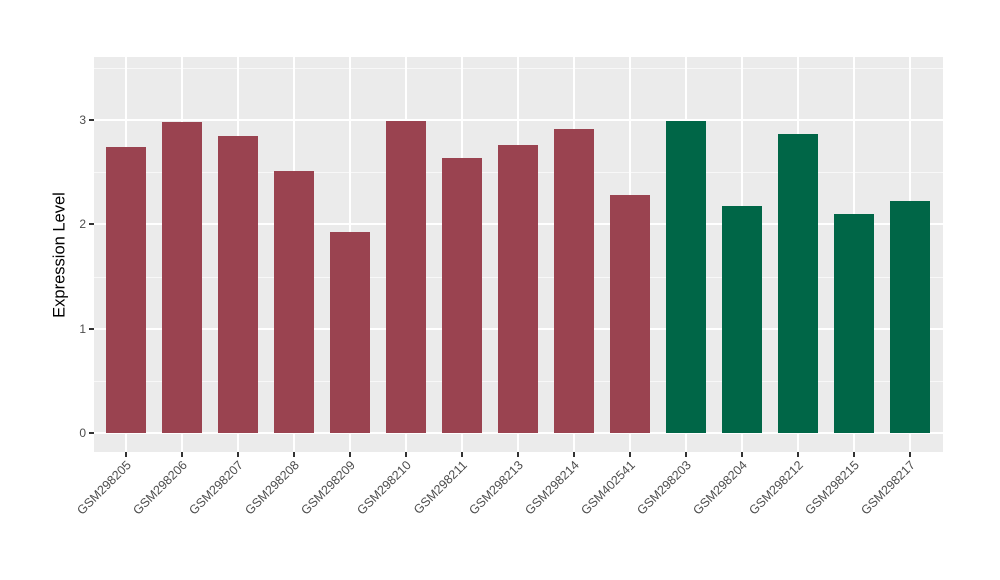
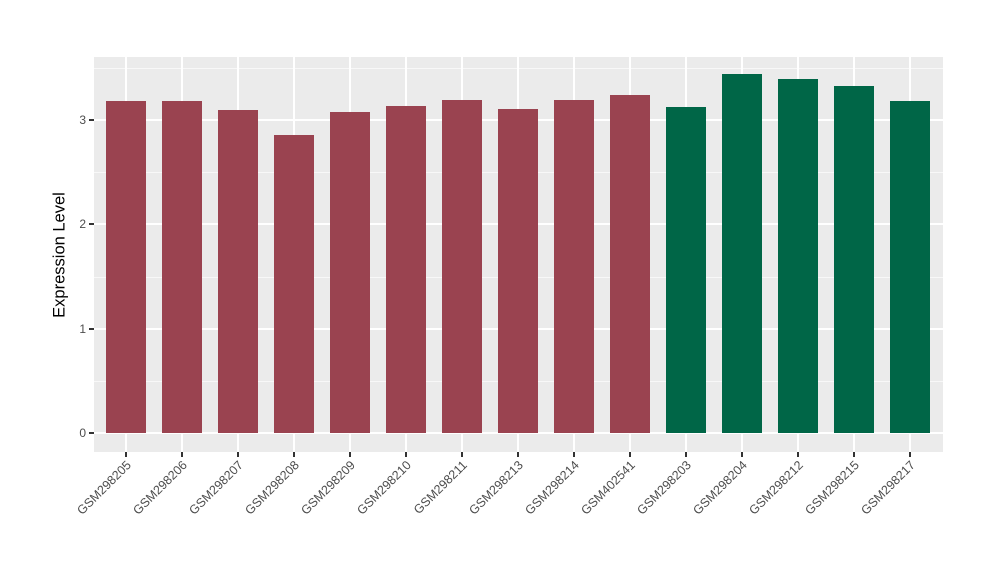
GSM298205: 2.74 -> 3.18
GSM298206: 2.98 -> 3.18
GSM298207: 2.85 -> 3.10
GSM298208: 2.51 -> 2.86
GSM298209: 1.93 -> 3.08
GSM298210: 2.99 -> 3.13
GSM298211: 2.64 -> 3.19
GSM298213: 2.76 -> 3.11
GSM298214: 2.91 -> 3.19
GSM402541: 2.28 -> 3.24
GSM298203: 2.99 -> 3.12
GSM298204: 2.18 -> 3.44
GSM298212: 2.87 -> 3.39
GSM298215: 2.10 -> 3.33
GSM298217: 2.22 -> 3.18
